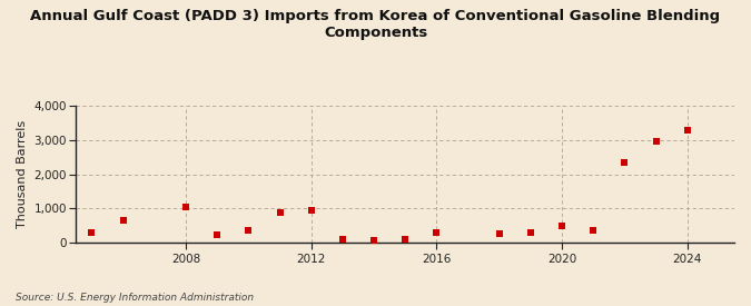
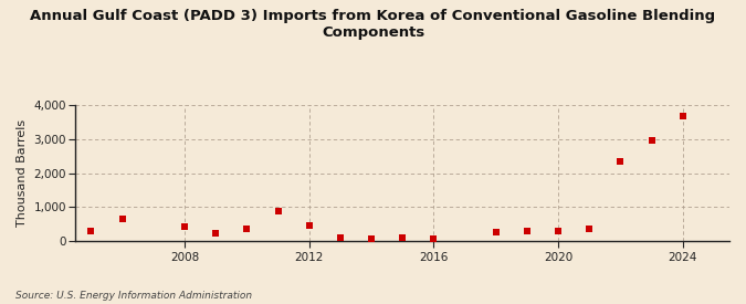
2008: 1,050 -> 430
2012: 950 -> 460
2016: 300 -> 90
2020: 500 -> 300
2024: 3,300 -> 3,670
